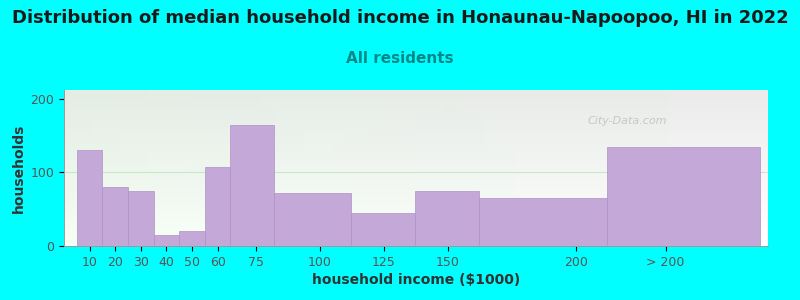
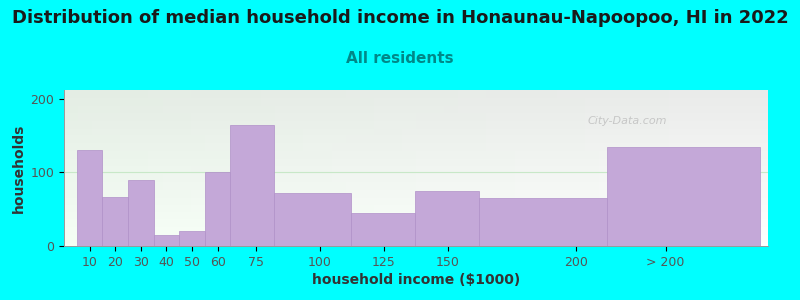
20: 80 -> 66
30: 75 -> 90
60: 107 -> 100
